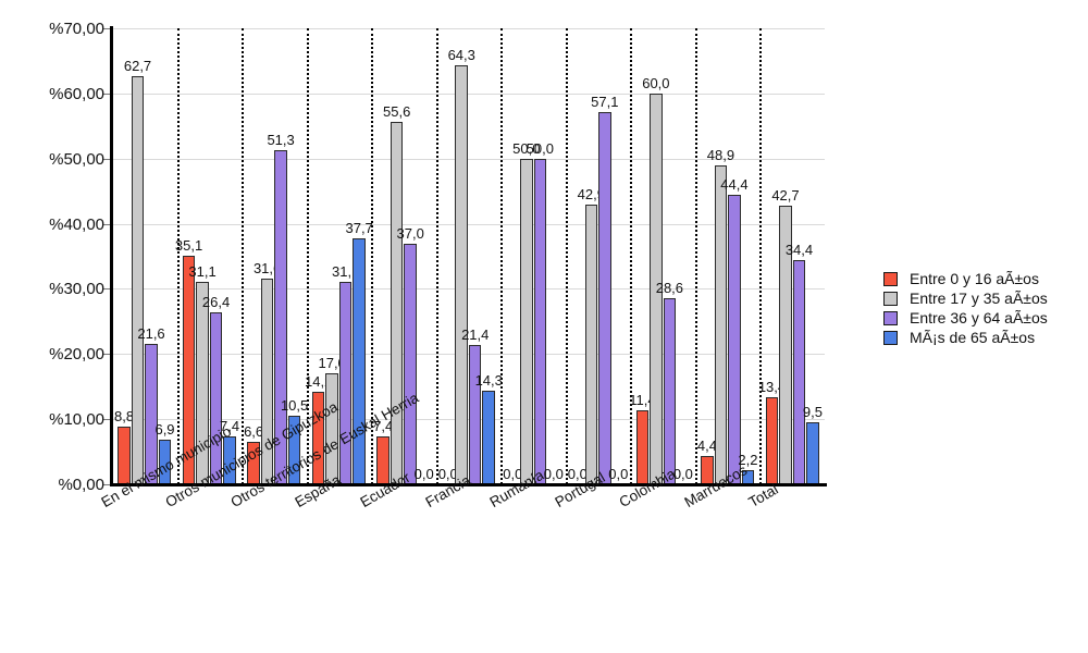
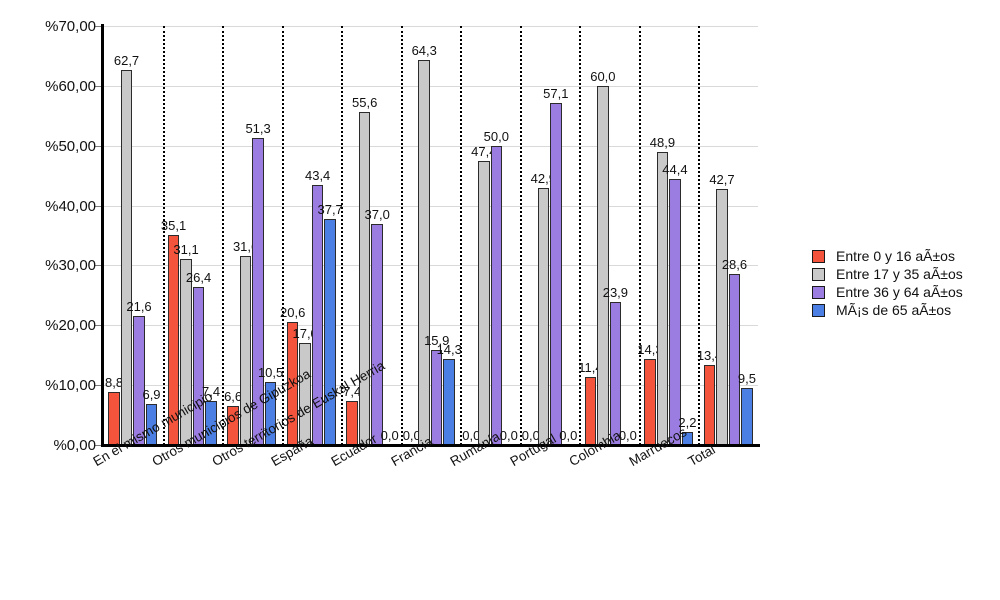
Entre 0 y 16 aÃ±os/España: 14,2 -> 20,6
Entre 36 y 64 aÃ±os/España: 31,1 -> 43,4
Entre 36 y 64 aÃ±os/Francia: 21,4 -> 15,9
Entre 17 y 35 aÃ±os/Rumanía: 50,0 -> 47,4
Entre 36 y 64 aÃ±os/Colombia: 28,6 -> 23,9
Entre 0 y 16 aÃ±os/Marruecos: 4,4 -> 14,3
Entre 36 y 64 aÃ±os/Total: 34,4 -> 28,6
